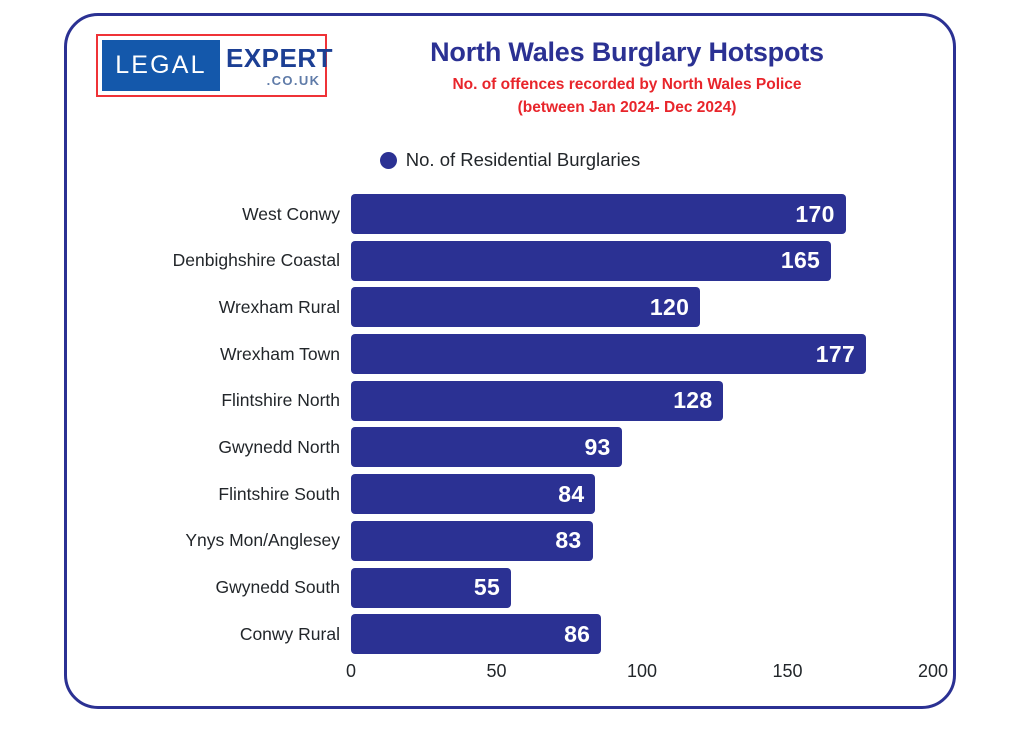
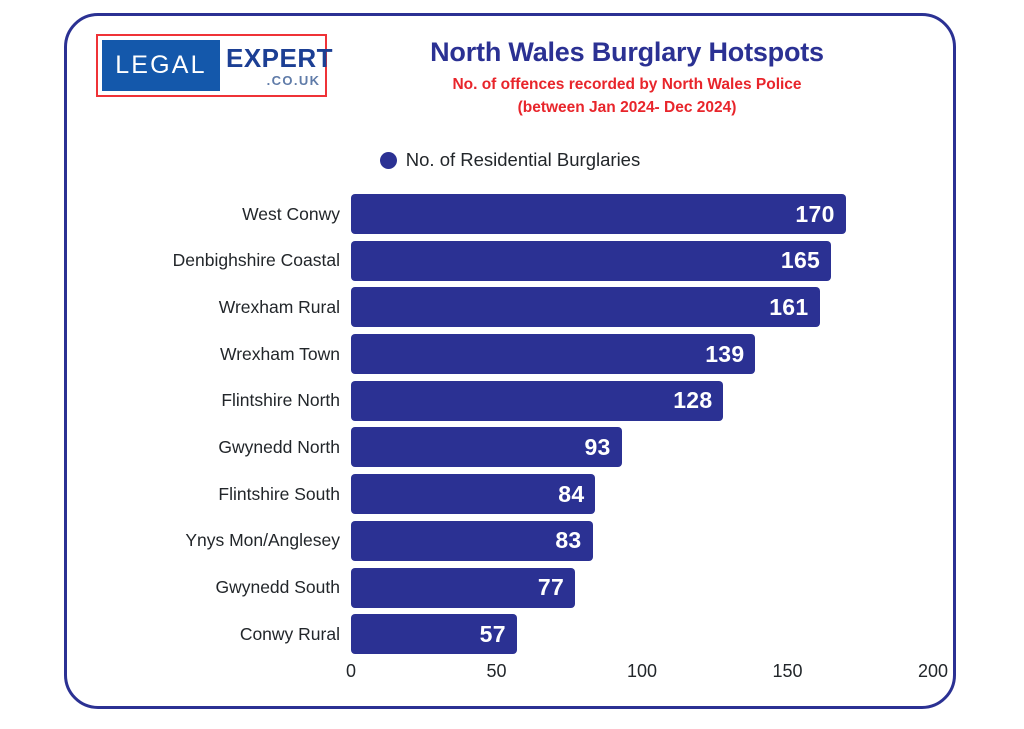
Wrexham Rural: 120 -> 161
Wrexham Town: 177 -> 139
Gwynedd South: 55 -> 77
Conwy Rural: 86 -> 57
